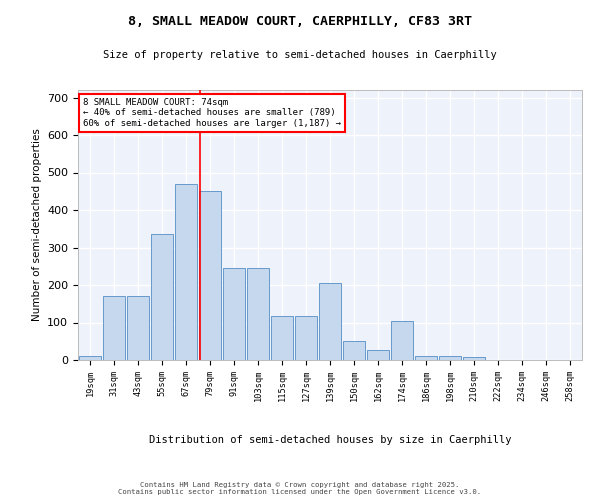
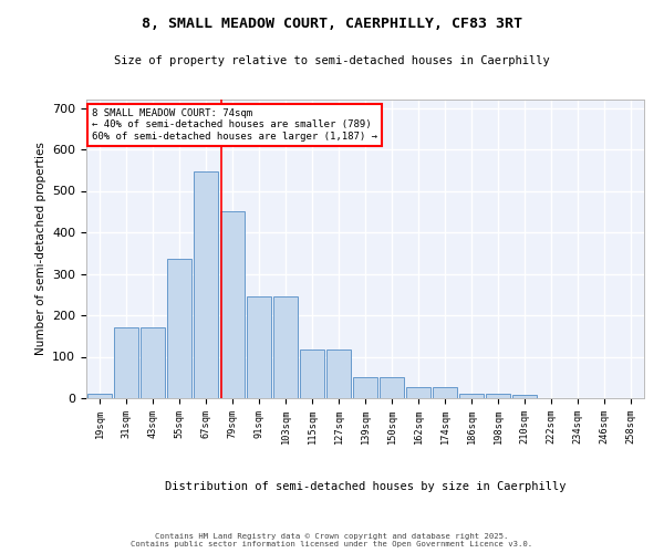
67sqm: 470 -> 548
139sqm: 205 -> 52
174sqm: 105 -> 27
